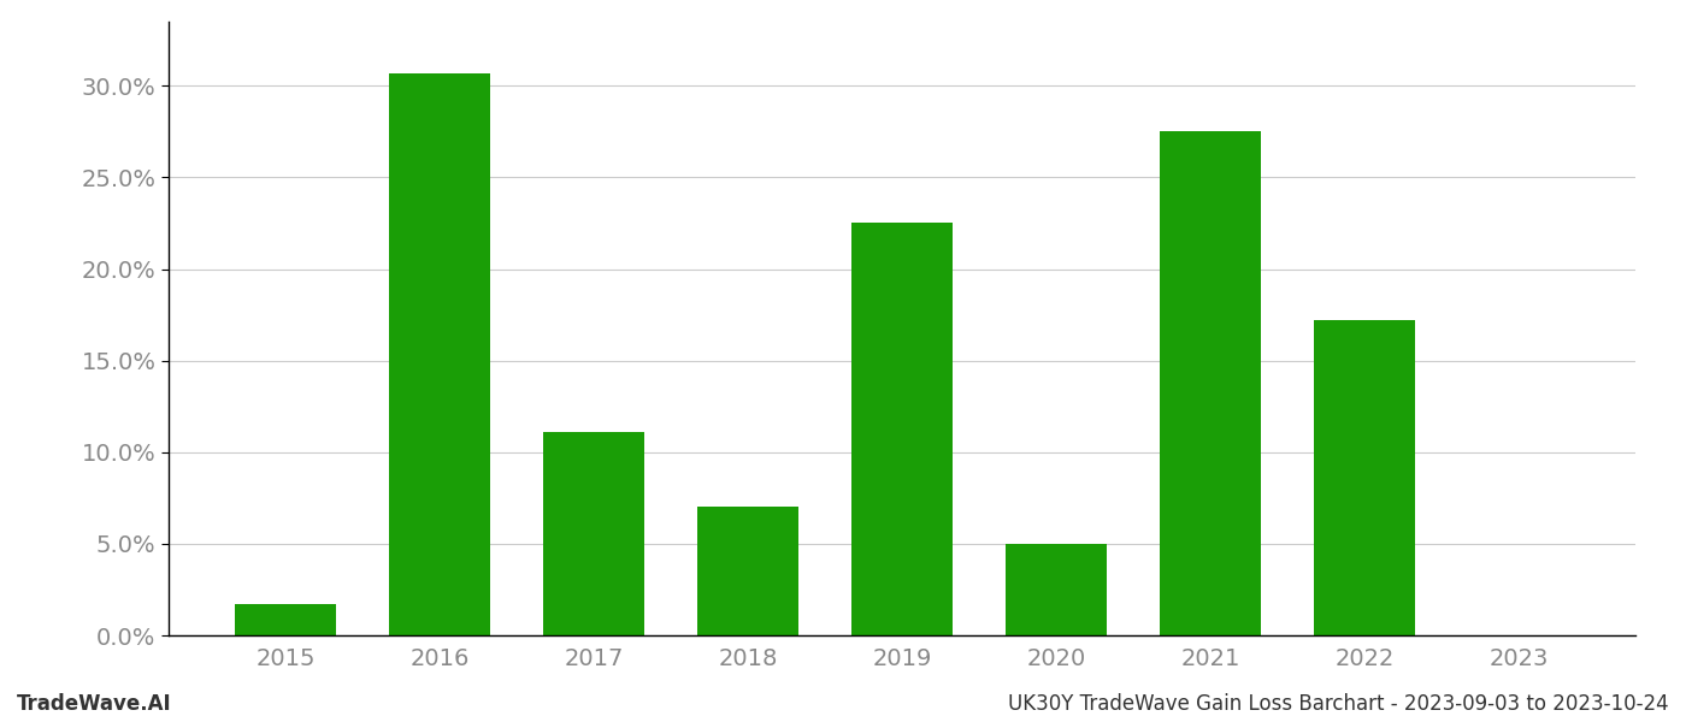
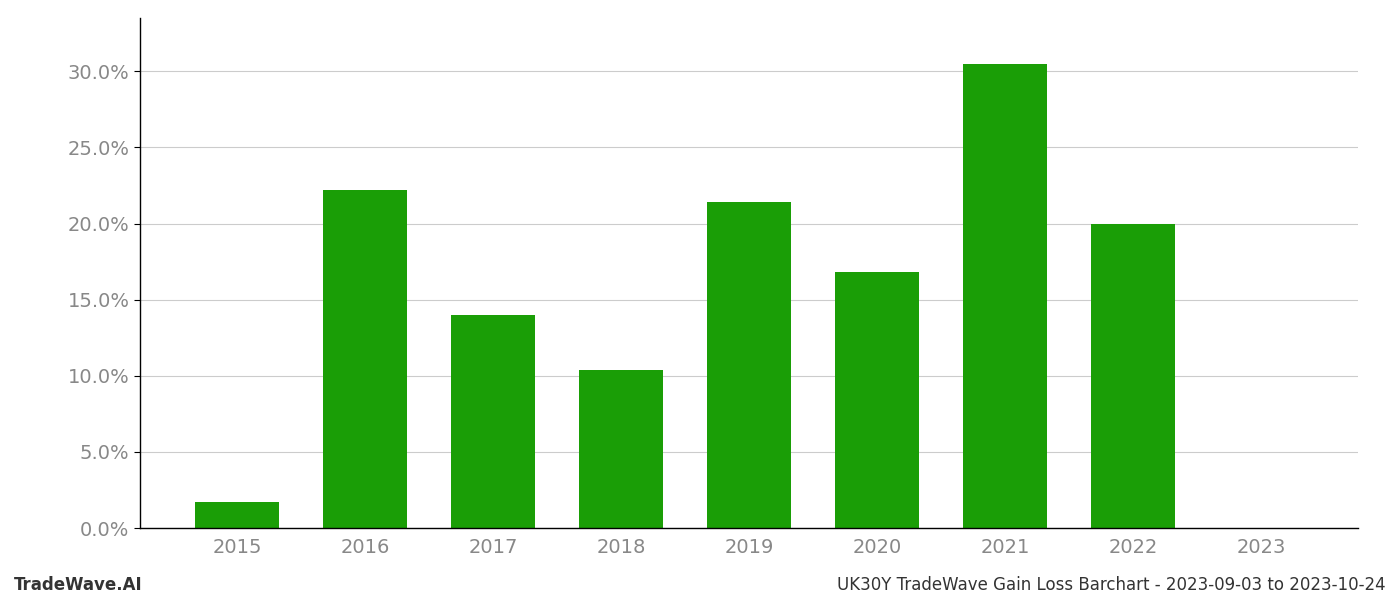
2016: 30.7% -> 22.2%
2017: 11.1% -> 14.0%
2018: 7.0% -> 10.4%
2019: 22.5% -> 21.4%
2020: 5.0% -> 16.8%
2021: 27.5% -> 30.5%
2022: 17.2% -> 20.0%
